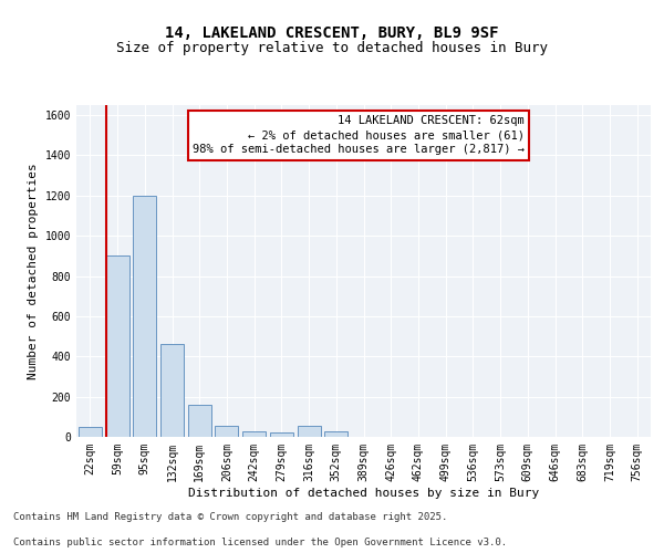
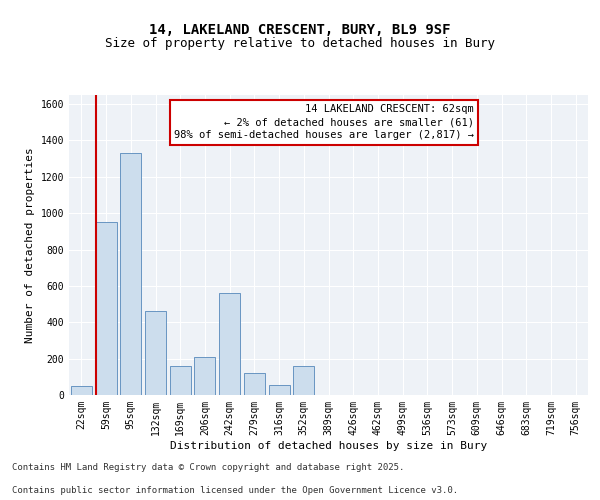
59sqm: 900 -> 950
95sqm: 1200 -> 1330
206sqm: 60 -> 210
242sqm: 30 -> 560
279sqm: 20 -> 120
352sqm: 30 -> 160
